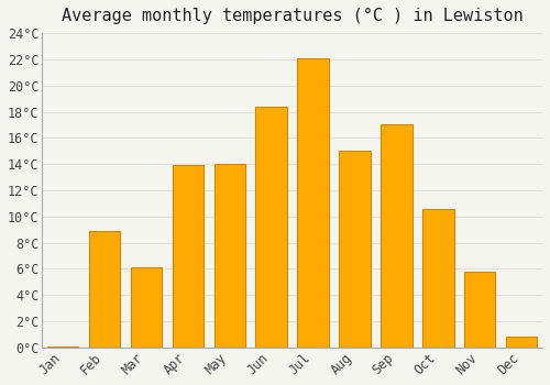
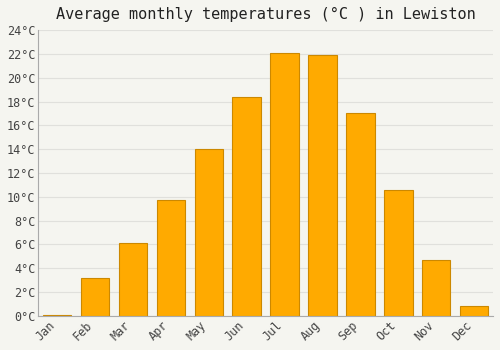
Feb: 8.9°C -> 3.2°C
Apr: 13.9°C -> 9.7°C
Aug: 15.0°C -> 21.9°C
Nov: 5.8°C -> 4.7°C
